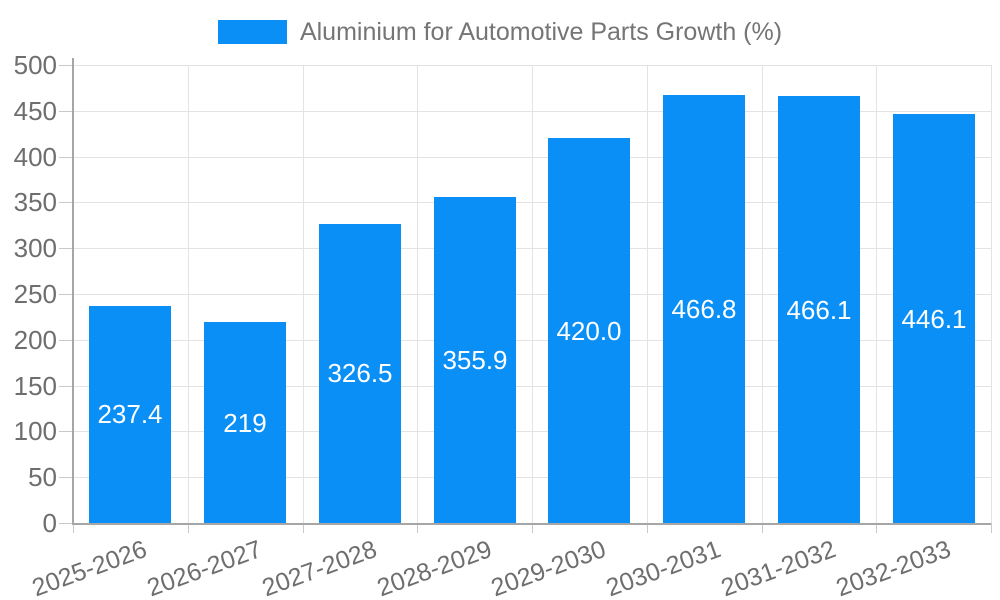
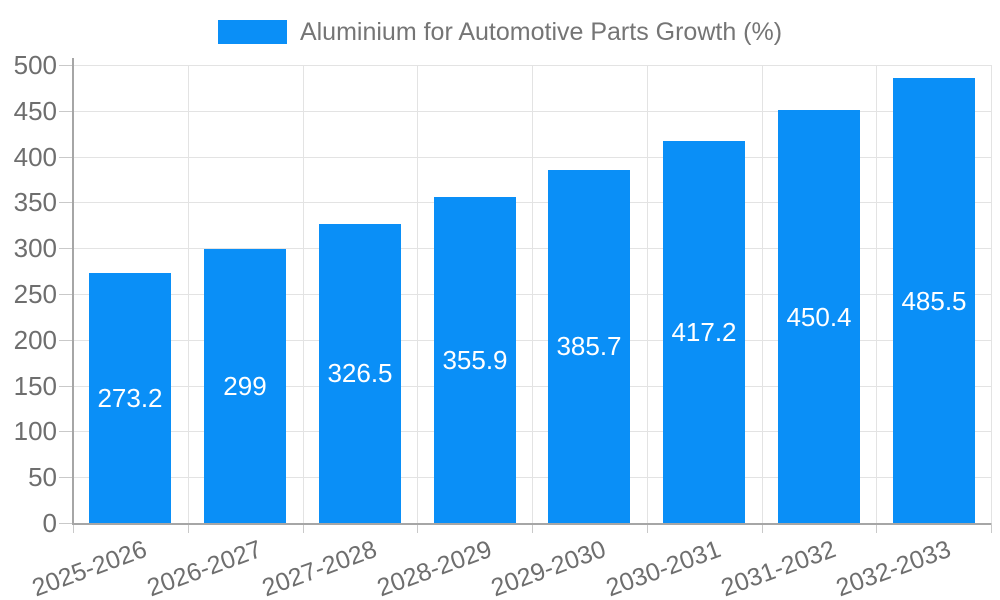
2025-2026: 237.4 -> 273.2
2026-2027: 219 -> 299
2029-2030: 420.0 -> 385.7
2030-2031: 466.8 -> 417.2
2031-2032: 466.1 -> 450.4
2032-2033: 446.1 -> 485.5
